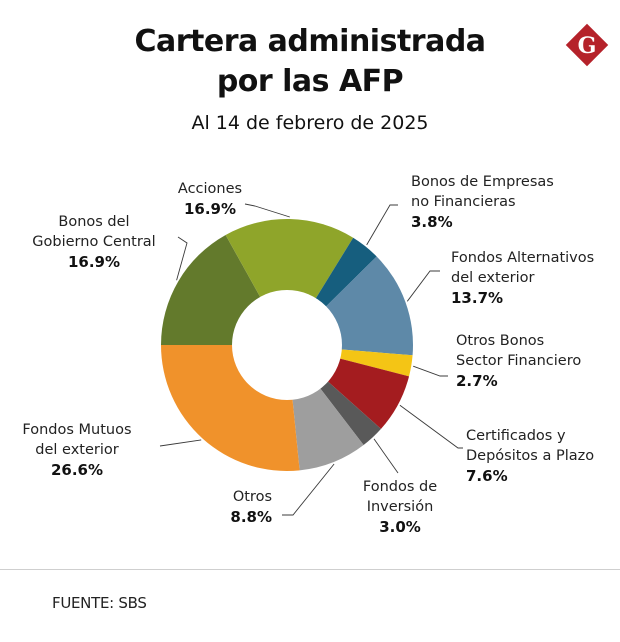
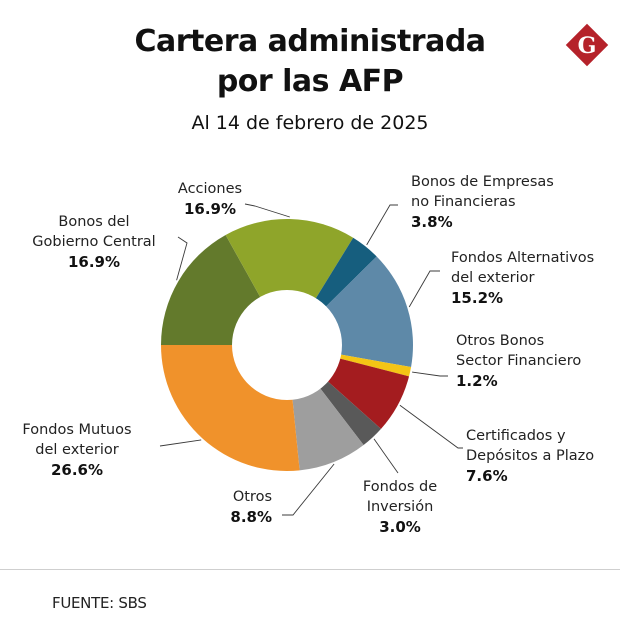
Fondos Alternativos del exterior: 13.7% -> 15.2%
Otros Bonos Sector Financiero: 2.7% -> 1.2%
